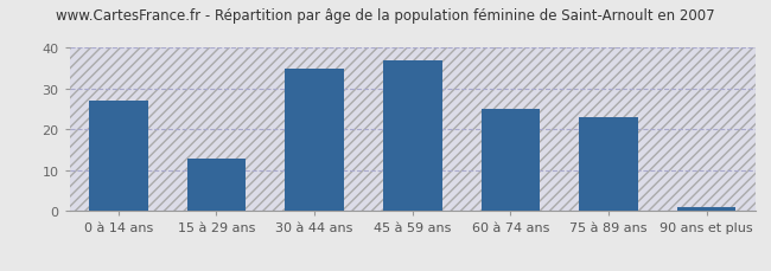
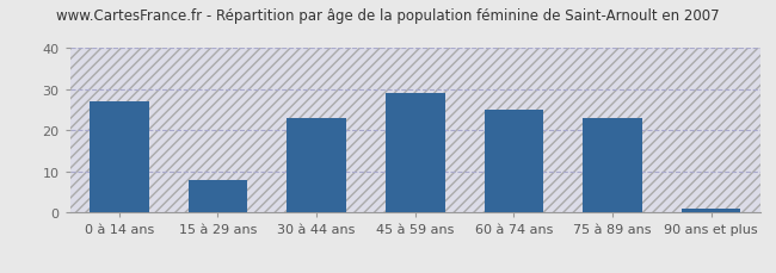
15 à 29 ans: 13 -> 8
30 à 44 ans: 35 -> 23
45 à 59 ans: 37 -> 29
